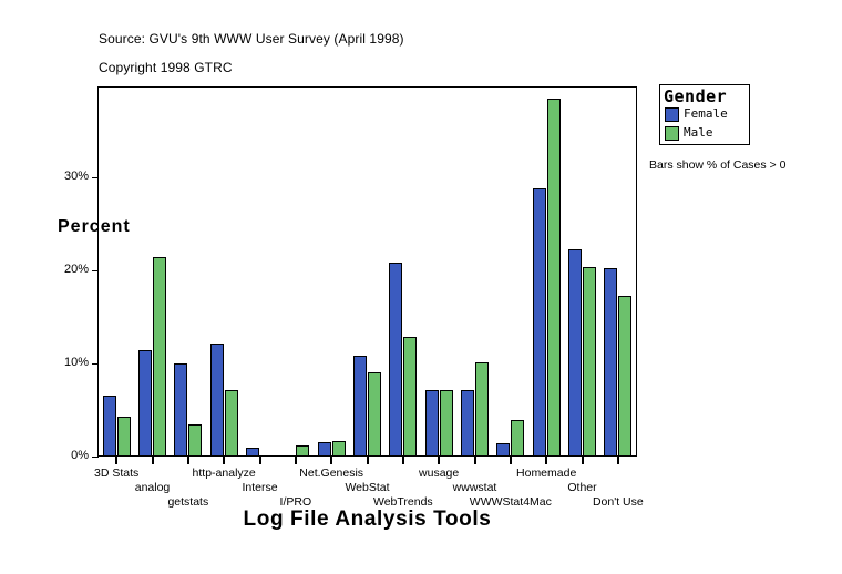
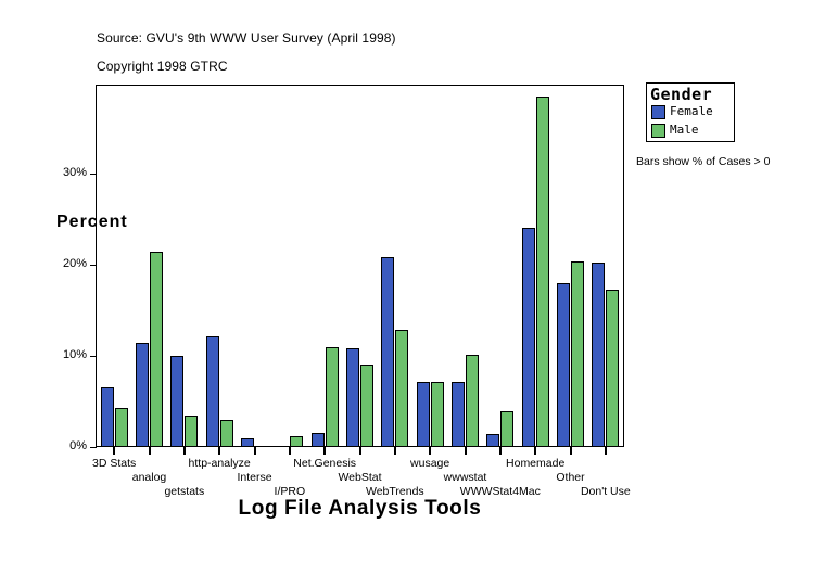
Male/http-analyze: 7% -> 3%
Male/Net.Genesis: 2% -> 11%
Female/Homemade: 29% -> 24%
Female/Other: 22% -> 18%
